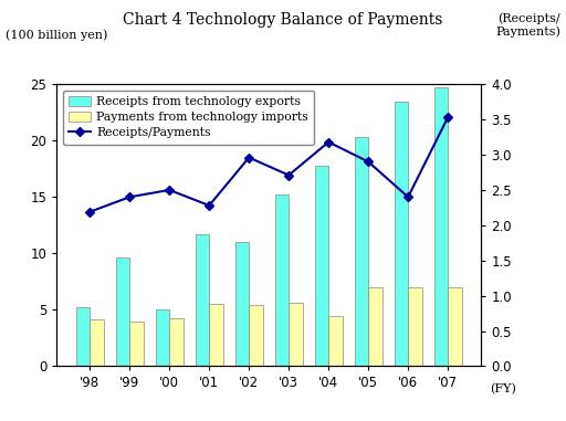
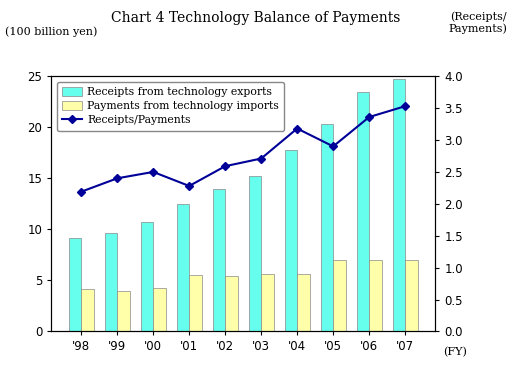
Receipts from technology exports/'98: 5.2 -> 9.2
Receipts from technology exports/'00: 5.0 -> 10.7
Receipts from technology exports/'01: 11.7 -> 12.5
Receipts from technology exports/'02: 11.0 -> 14.0
Receipts/Payments/'02: 2.96 -> 2.59
Payments from technology imports/'04: 4.5 -> 5.6
Receipts/Payments/'06: 2.40 -> 3.36
